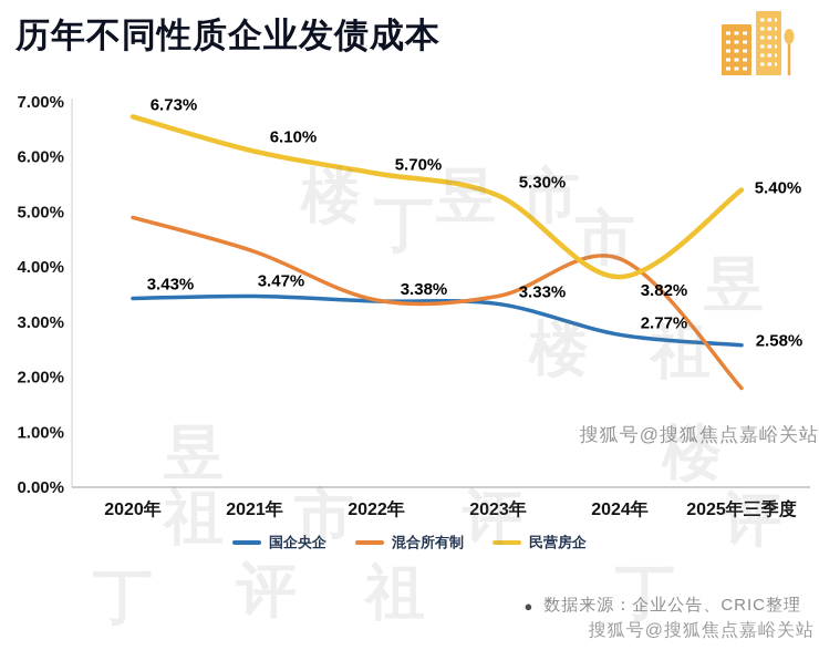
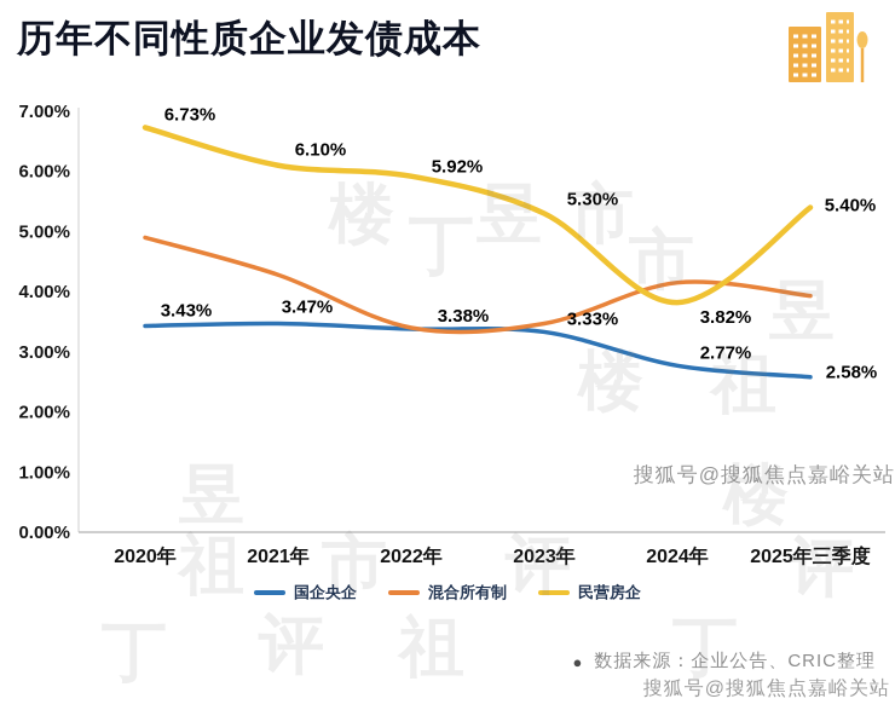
民营房企/2022年: 5.70% -> 5.92%
混合所有制/2025年三季度: 1.8% -> 3.9%
